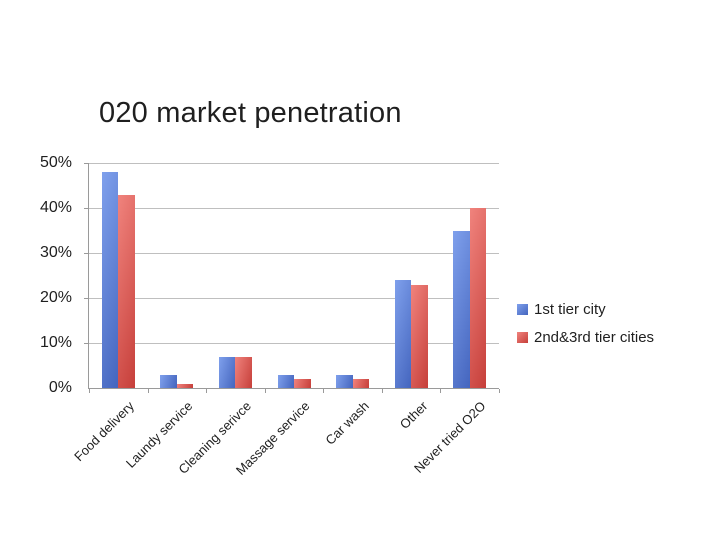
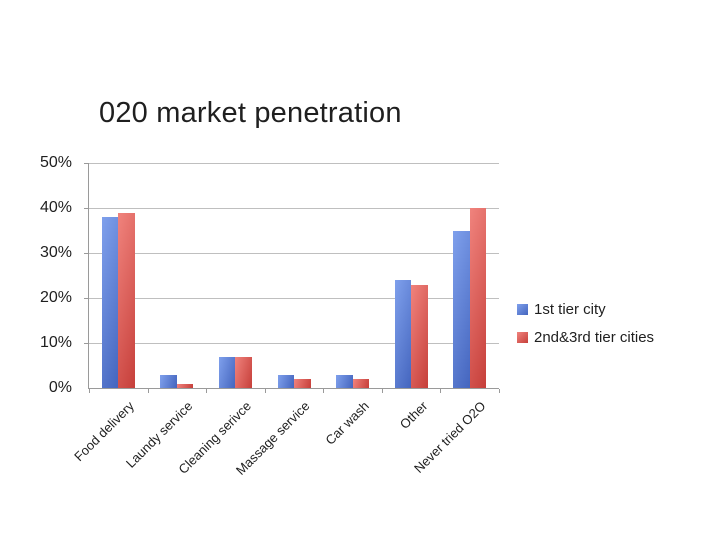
1st tier city/Food delivery: 48% -> 38%
2nd&3rd tier cities/Food delivery: 43% -> 39%
